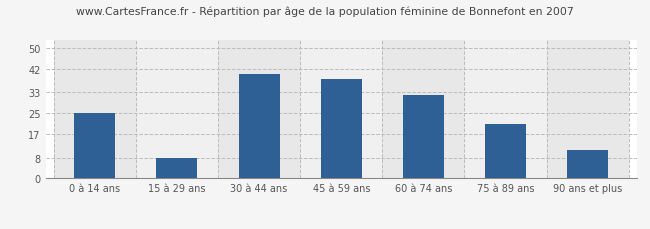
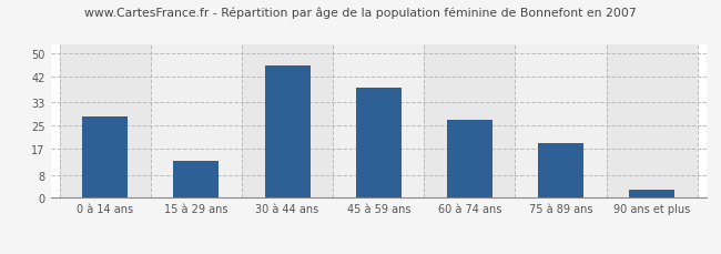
0 à 14 ans: 25 -> 28
15 à 29 ans: 8 -> 13
30 à 44 ans: 40 -> 46
60 à 74 ans: 32 -> 27
75 à 89 ans: 21 -> 19
90 ans et plus: 11 -> 3
